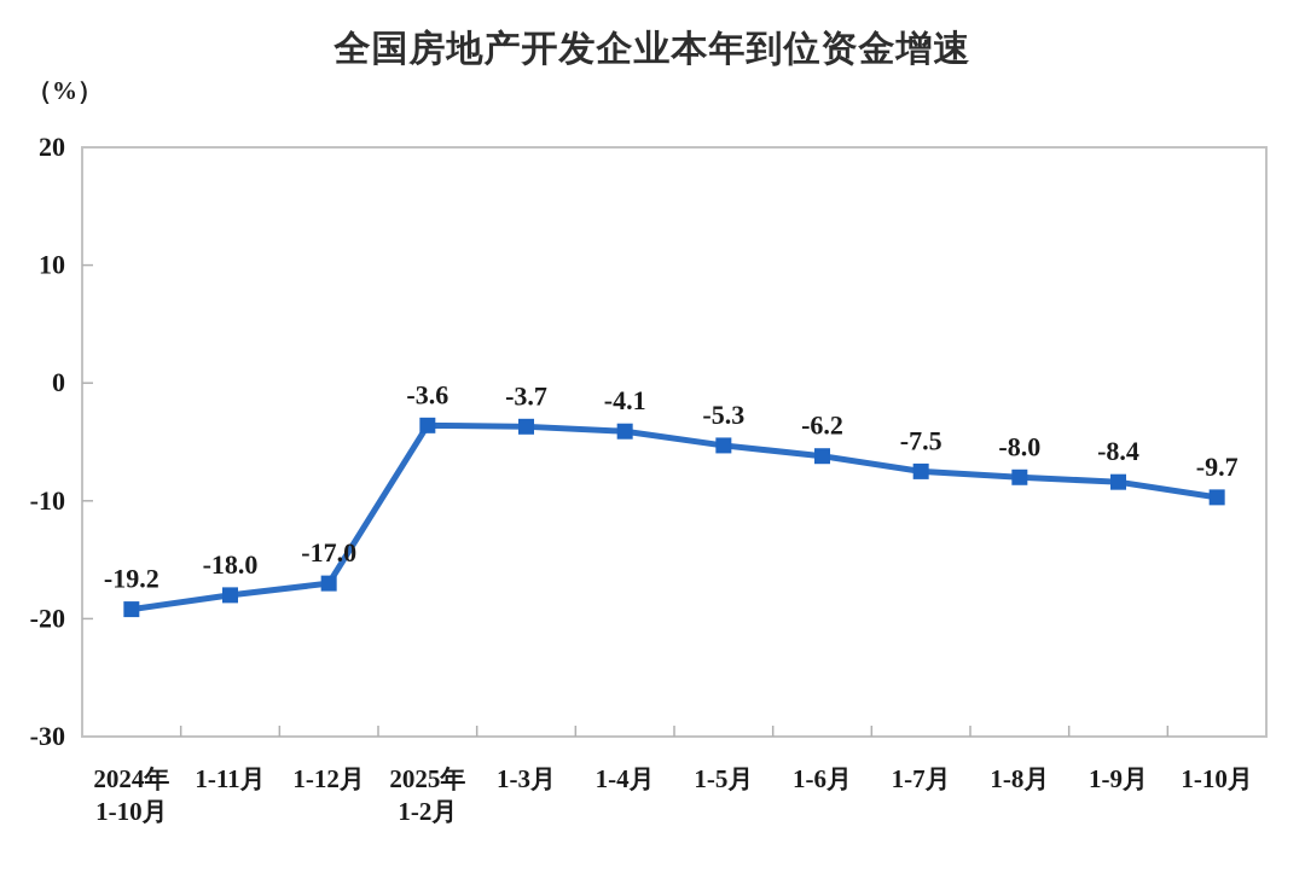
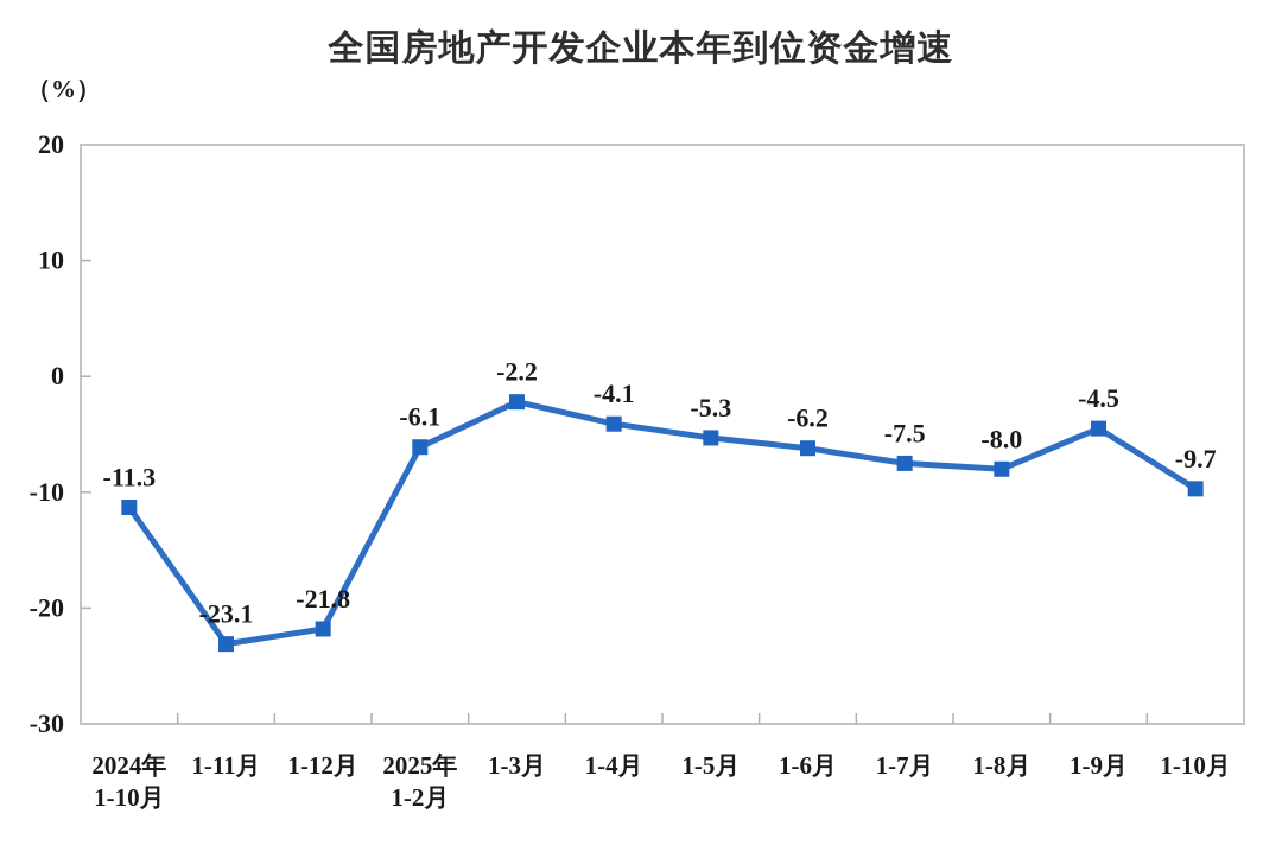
2024年 1-10月: -19.2 -> -11.3
1-11月: -18.0 -> -23.1
1-12月: -17.0 -> -21.8
2025年 1-2月: -3.6 -> -6.1
1-3月: -3.7 -> -2.2
1-9月: -8.4 -> -4.5
